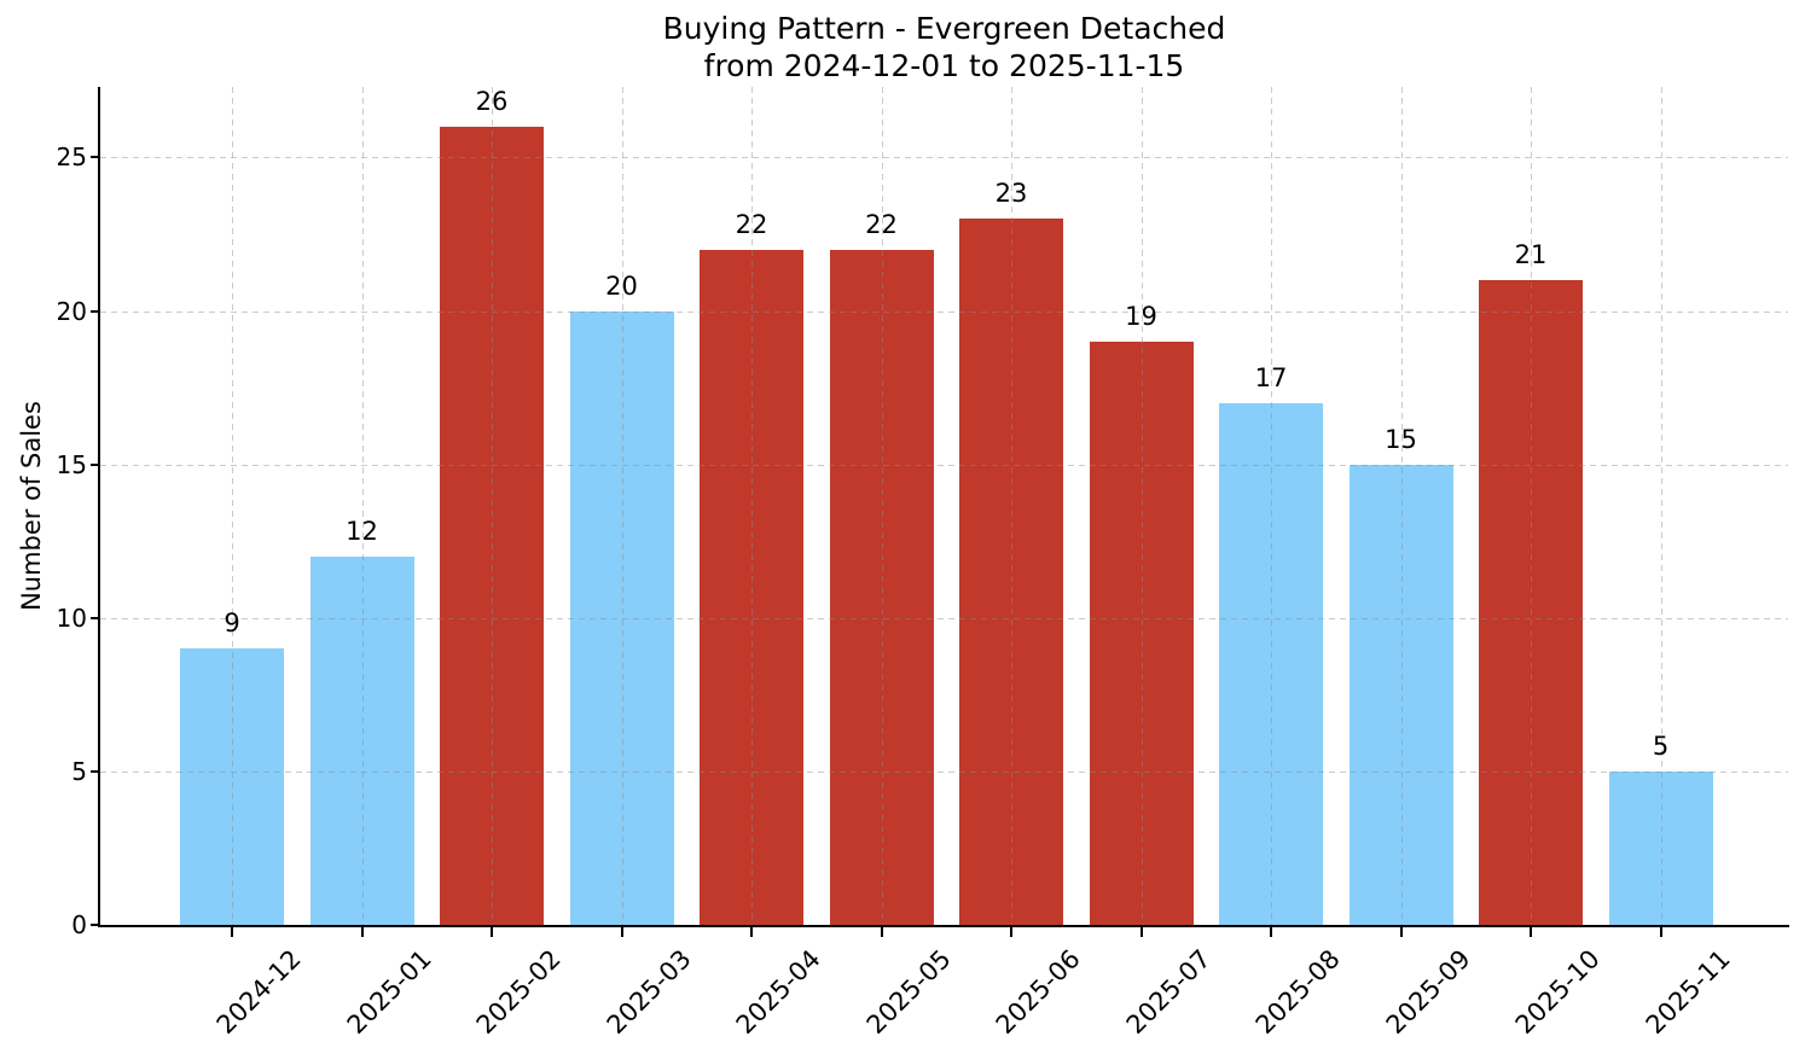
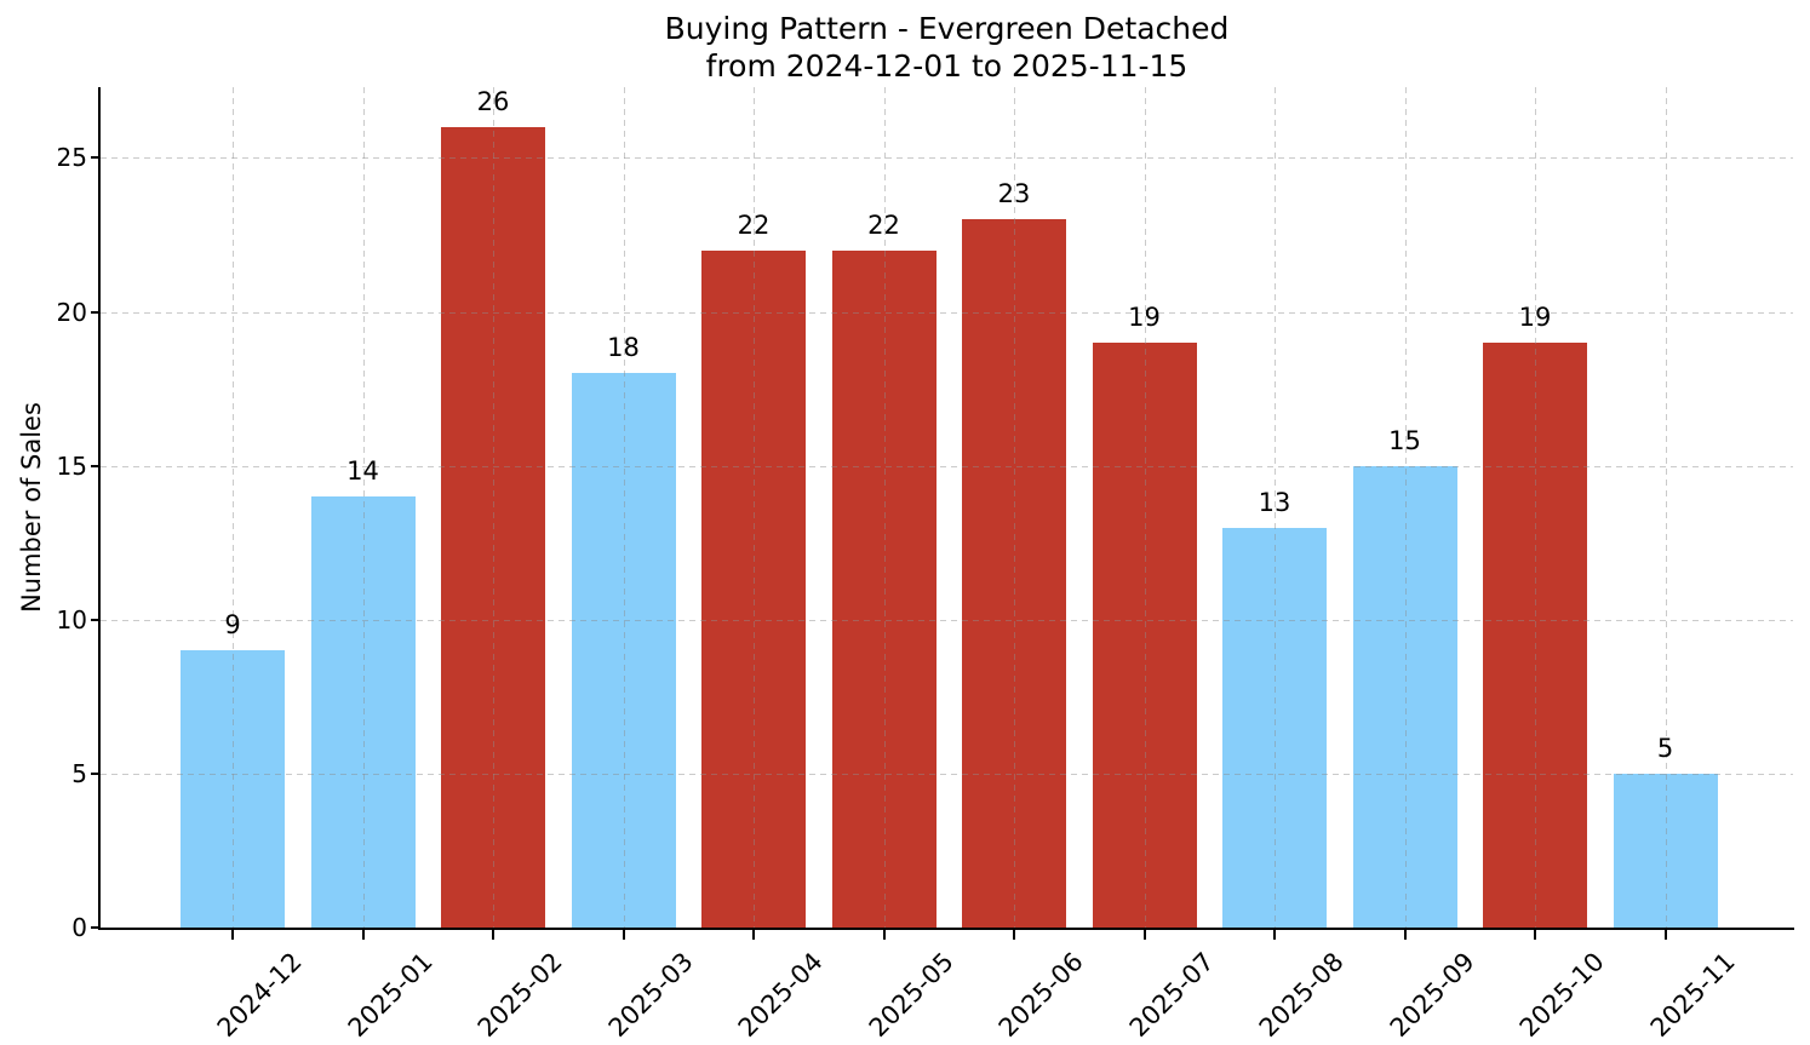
2025-01: 12 -> 14
2025-03: 20 -> 18
2025-08: 17 -> 13
2025-10: 21 -> 19
